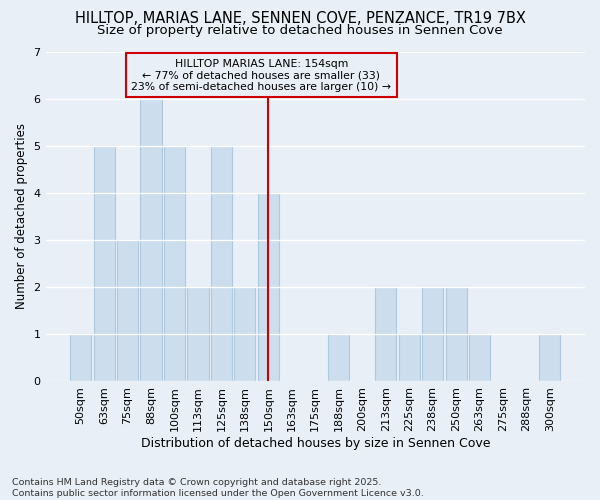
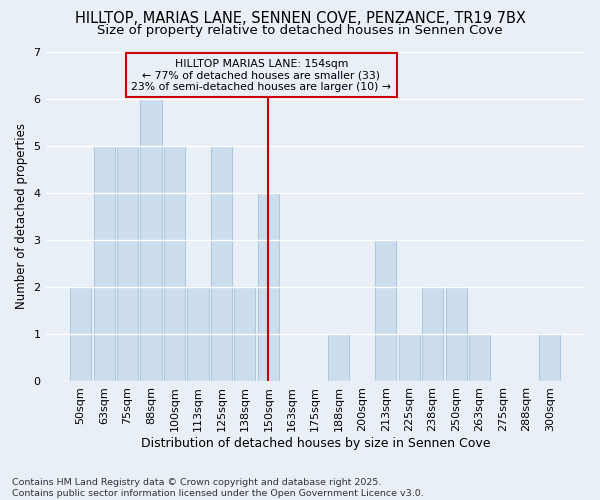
50sqm: 1 -> 2
75sqm: 3 -> 5
213sqm: 2 -> 3
